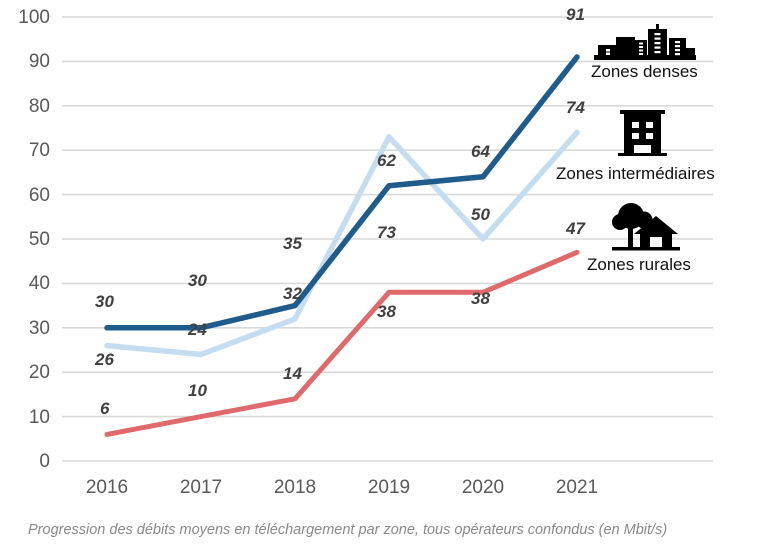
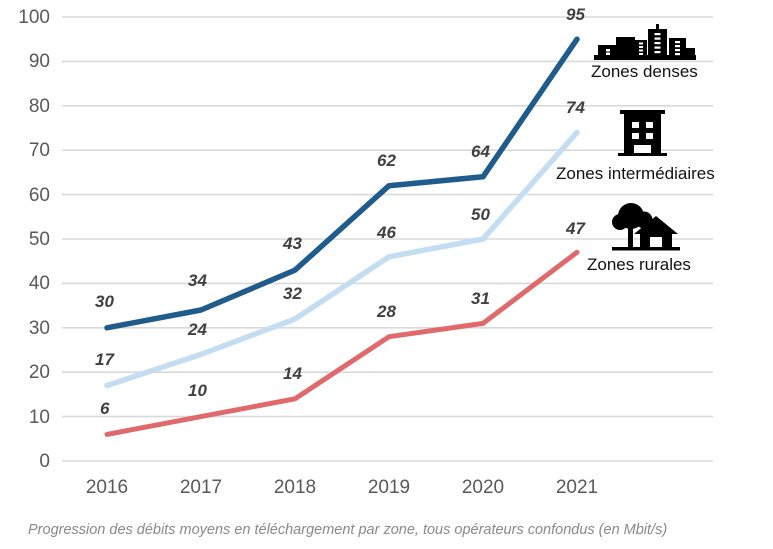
Zones intermédiaires/2016: 26 -> 17
Zones denses/2017: 30 -> 34
Zones denses/2018: 35 -> 43
Zones intermédiaires/2019: 73 -> 46
Zones rurales/2019: 38 -> 28
Zones rurales/2020: 38 -> 31
Zones denses/2021: 91 -> 95
